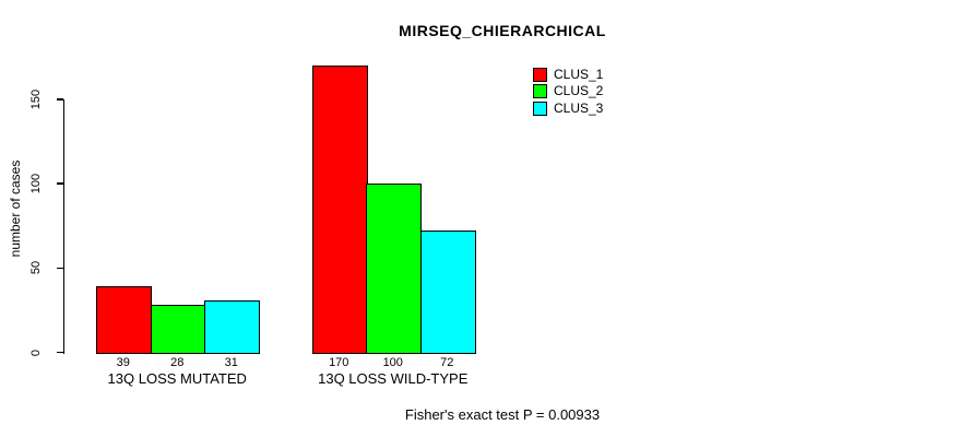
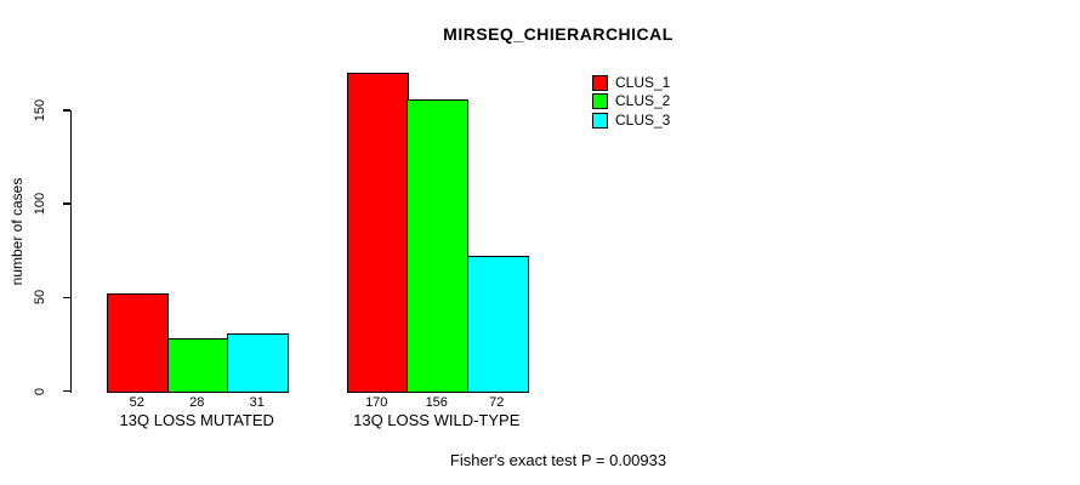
CLUS_1/13Q LOSS MUTATED: 39 -> 52
CLUS_2/13Q LOSS WILD-TYPE: 100 -> 156
